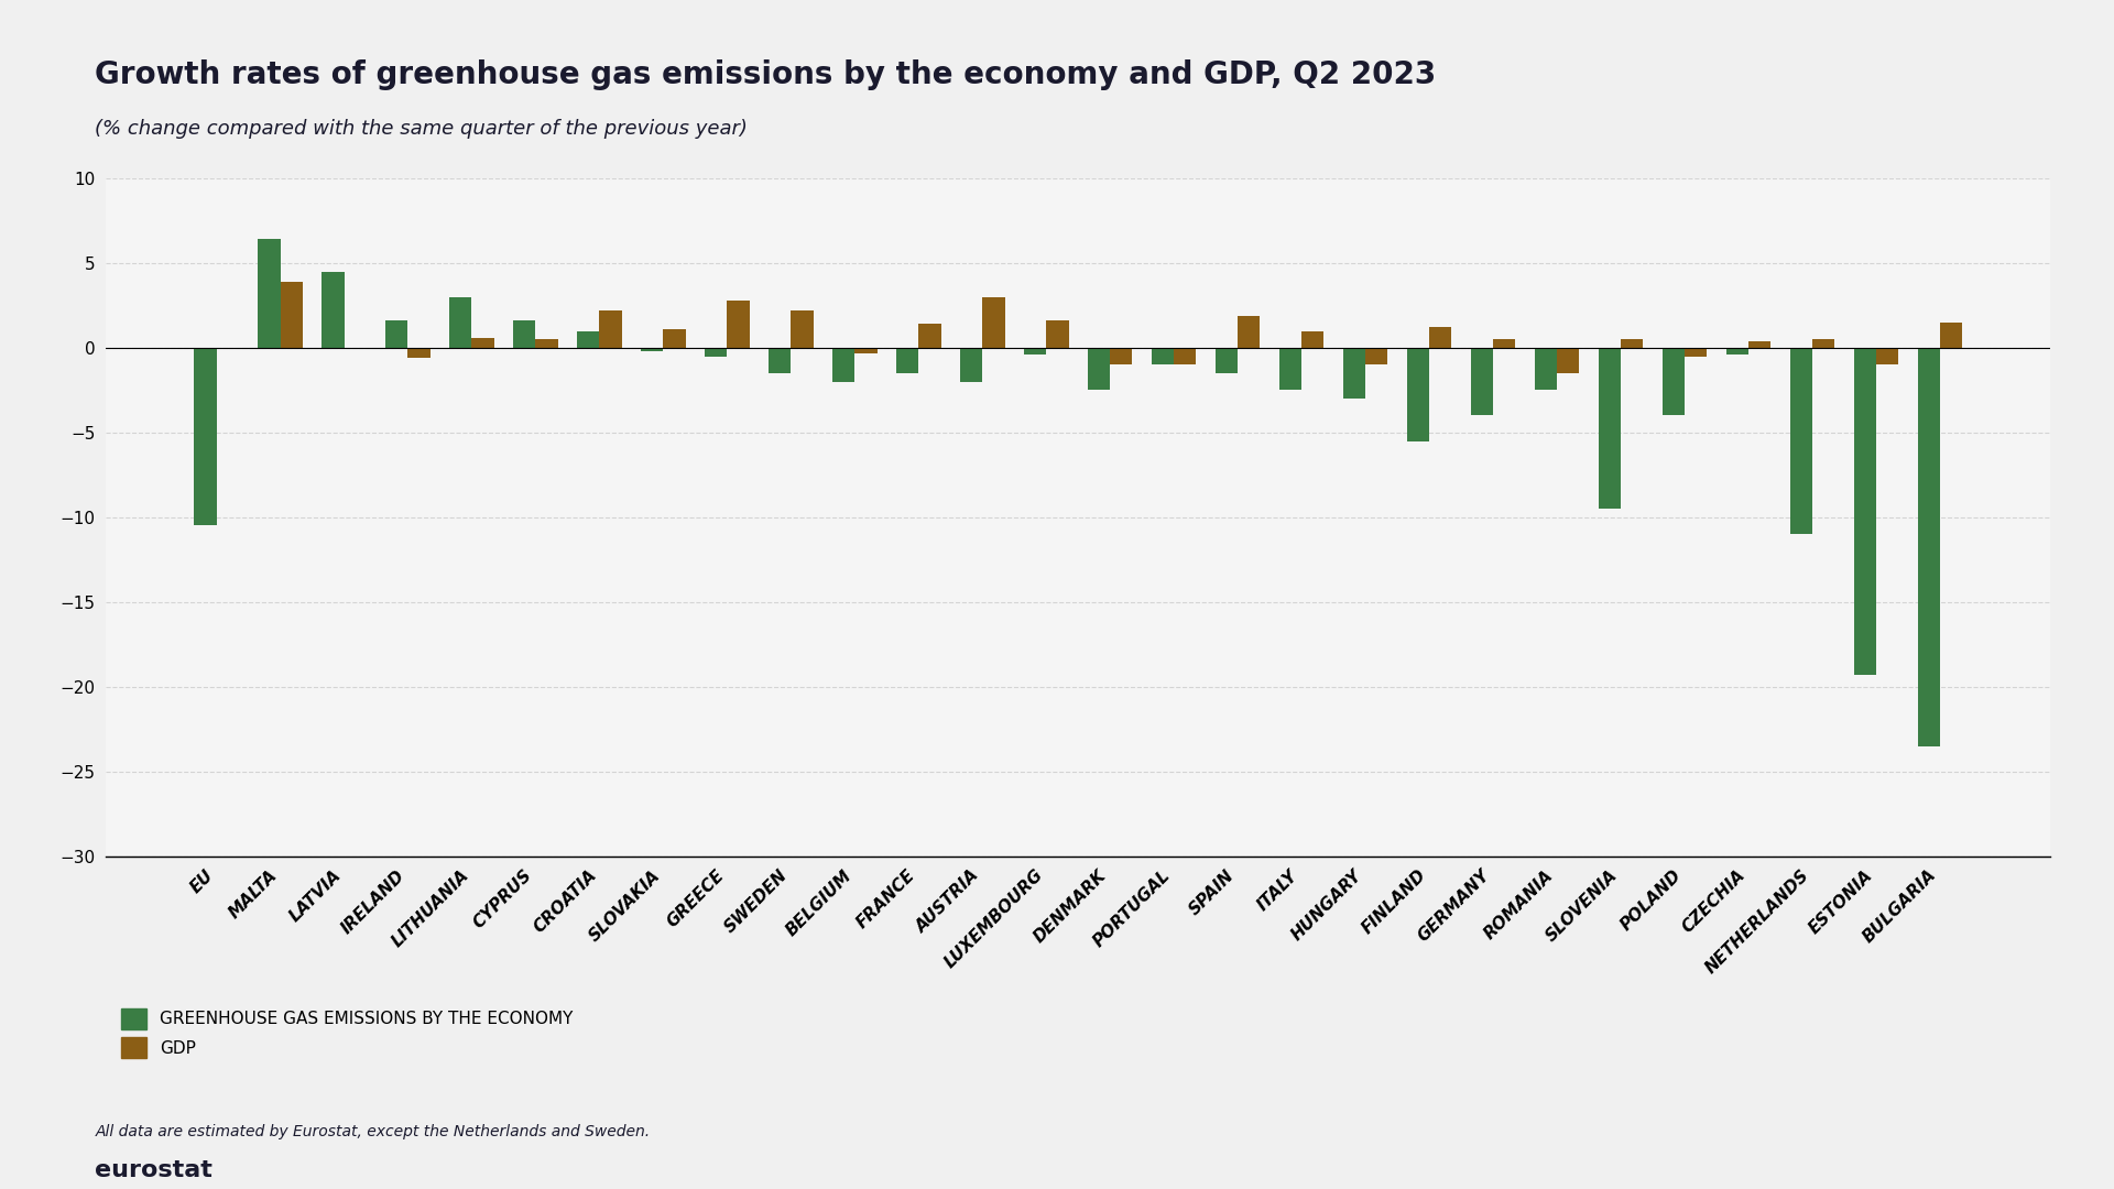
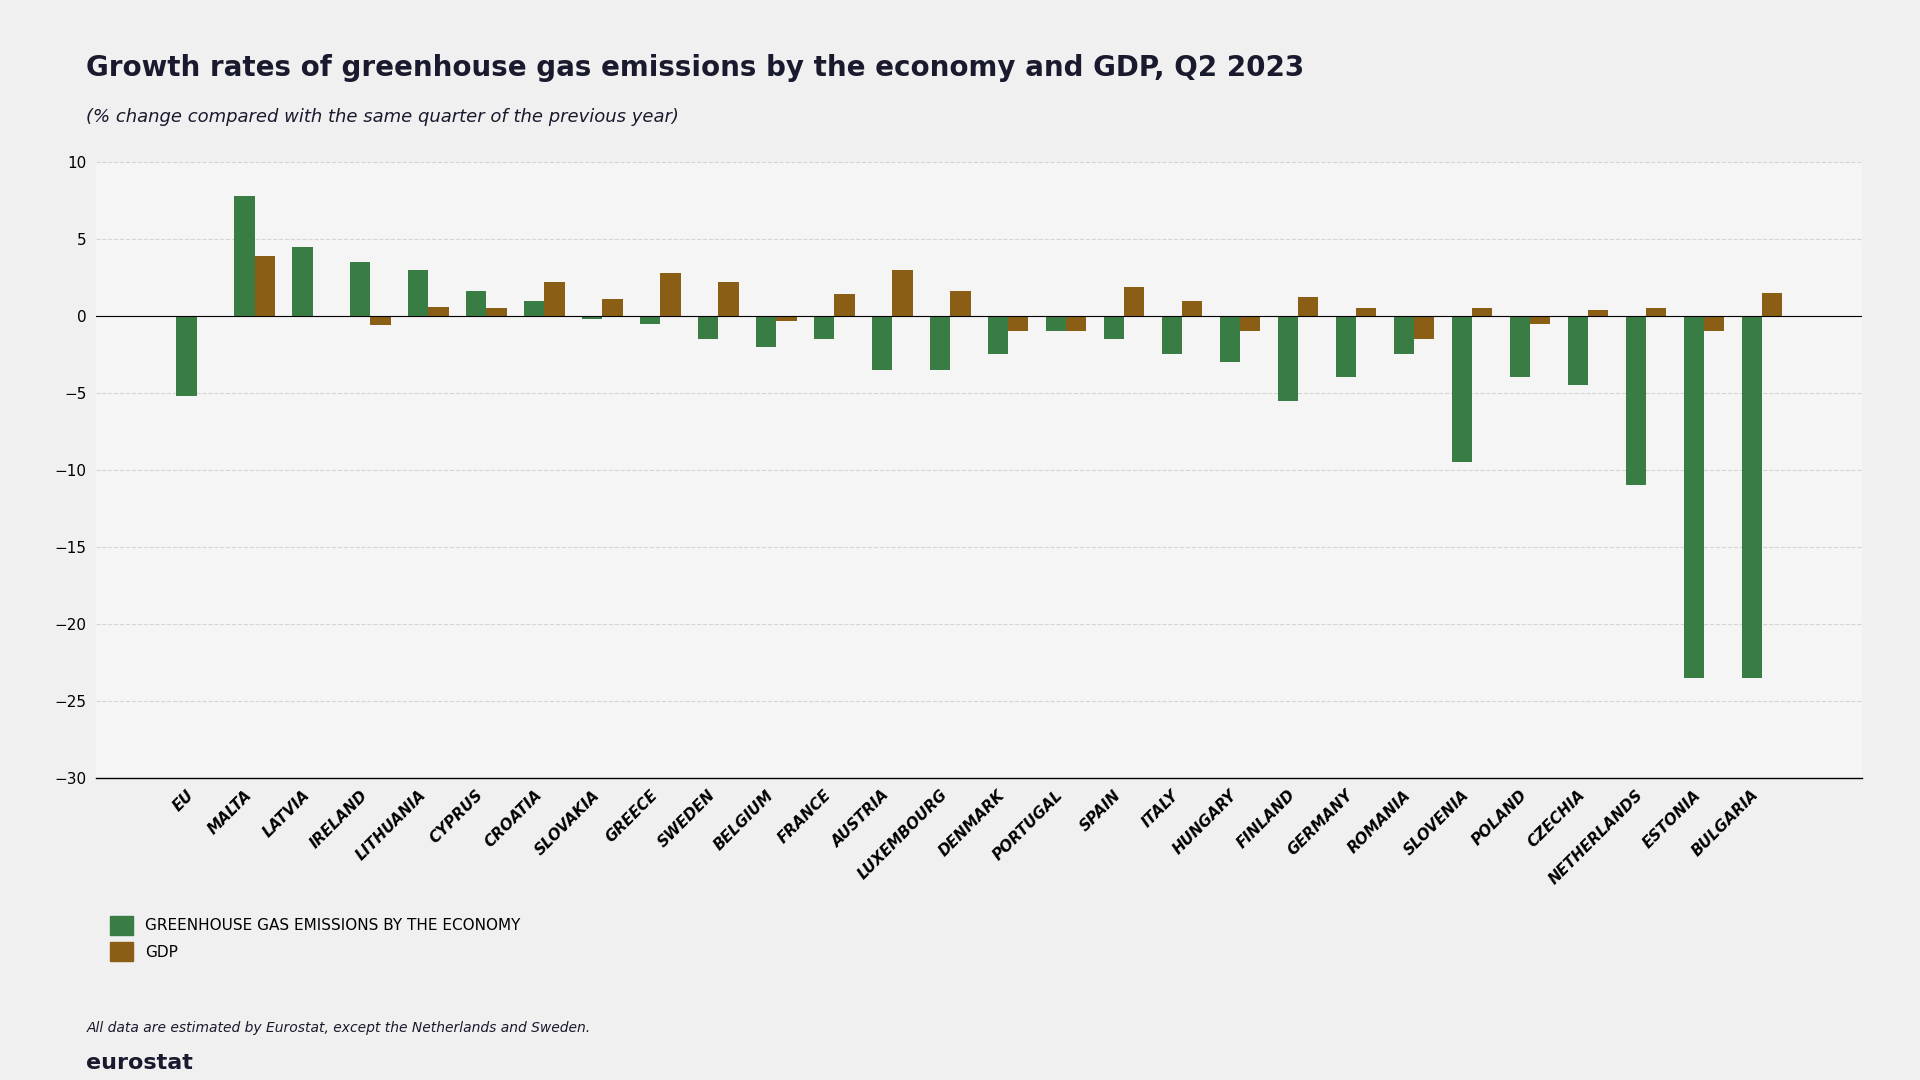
GREENHOUSE GAS EMISSIONS BY THE ECONOMY/EU: -10.5 -> -5.2
GREENHOUSE GAS EMISSIONS BY THE ECONOMY/MALTA: 6.4 -> 7.8
GREENHOUSE GAS EMISSIONS BY THE ECONOMY/IRELAND: 1.6 -> 3.5
GREENHOUSE GAS EMISSIONS BY THE ECONOMY/AUSTRIA: -2.0 -> -3.5
GREENHOUSE GAS EMISSIONS BY THE ECONOMY/LUXEMBOURG: -0.4 -> -3.5
GREENHOUSE GAS EMISSIONS BY THE ECONOMY/CZECHIA: -0.4 -> -4.5
GREENHOUSE GAS EMISSIONS BY THE ECONOMY/ESTONIA: -19.3 -> -23.5
